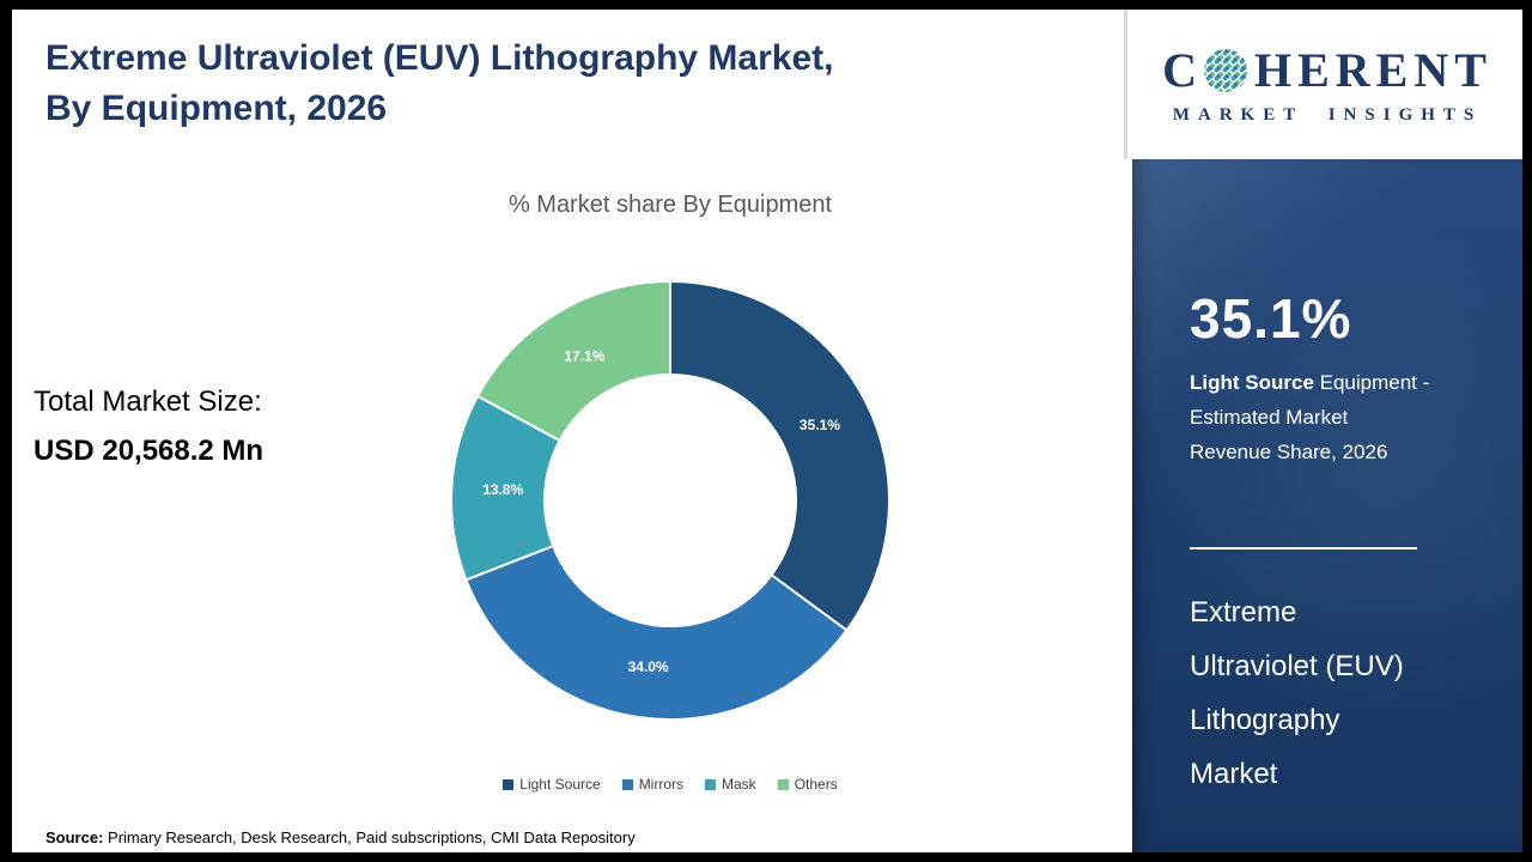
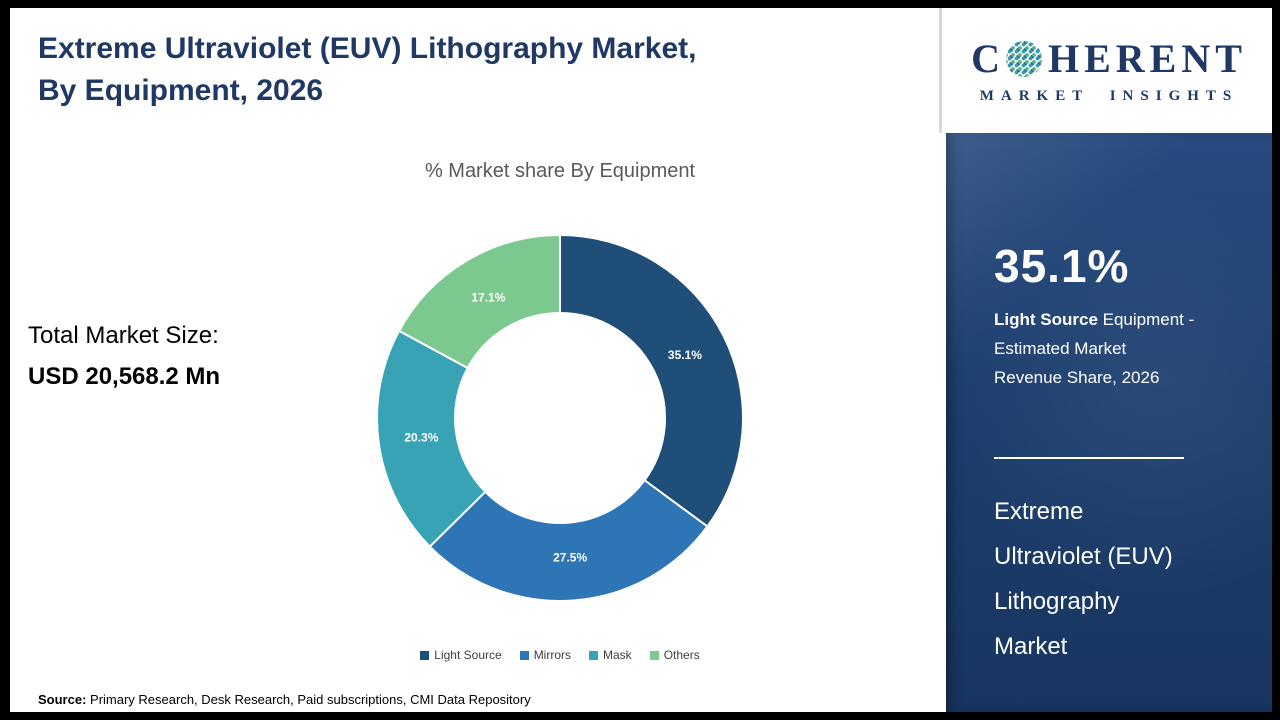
Mirrors: 34.0% -> 27.5%
Mask: 13.8% -> 20.3%
